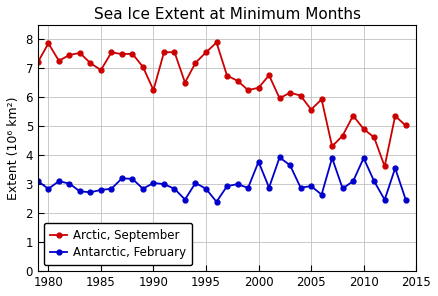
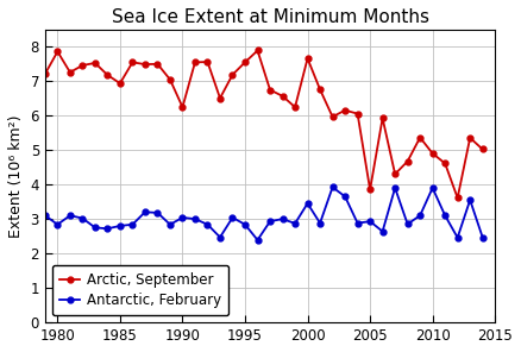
Arctic, September/2000: 6.32 -> 7.65
Antarctic, February/2000: 3.77 -> 3.45
Arctic, September/2005: 5.57 -> 3.85
